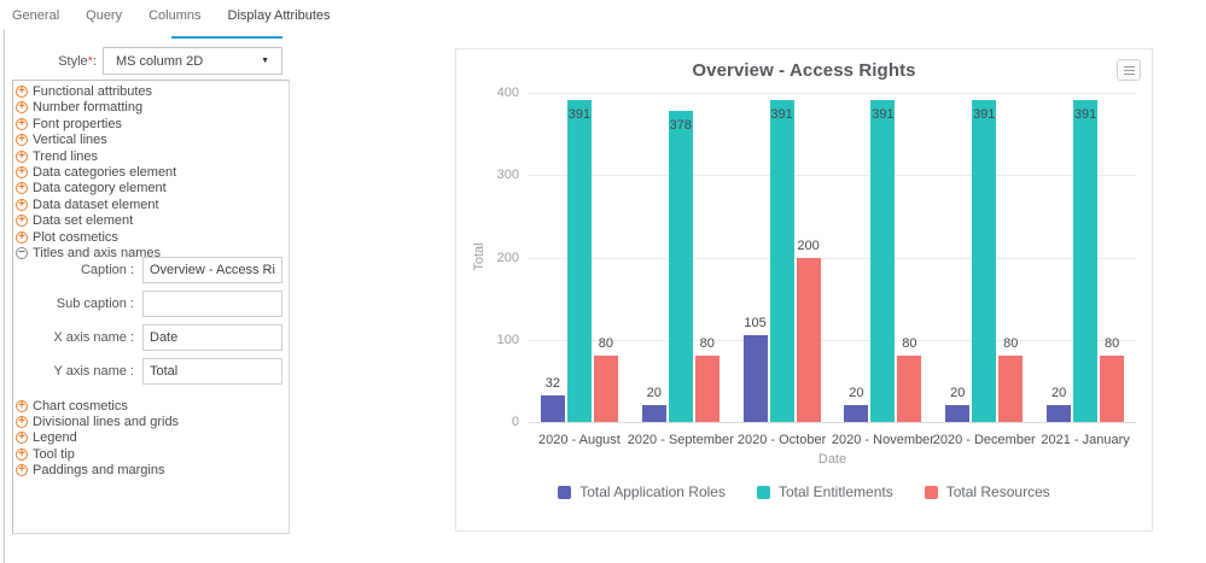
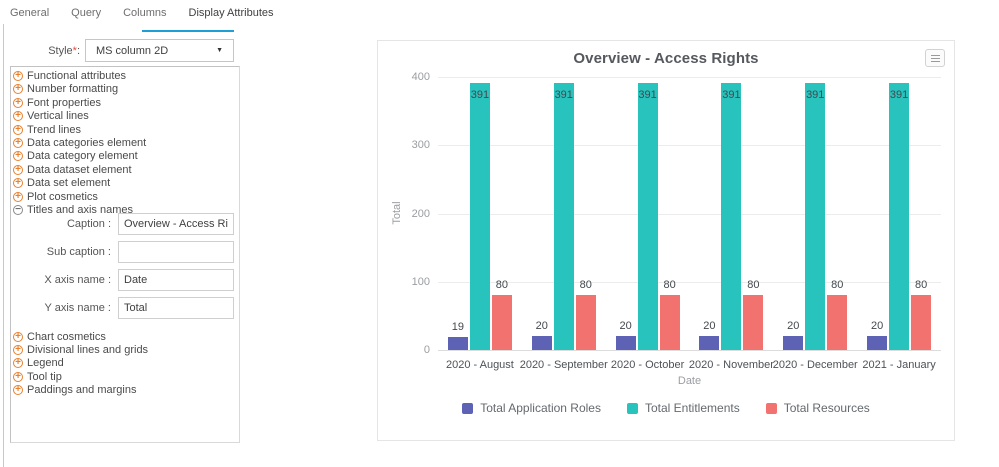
Total Application Roles/2020 - August: 32 -> 19
Total Entitlements/2020 - September: 378 -> 391
Total Application Roles/2020 - October: 105 -> 20
Total Resources/2020 - October: 200 -> 80
